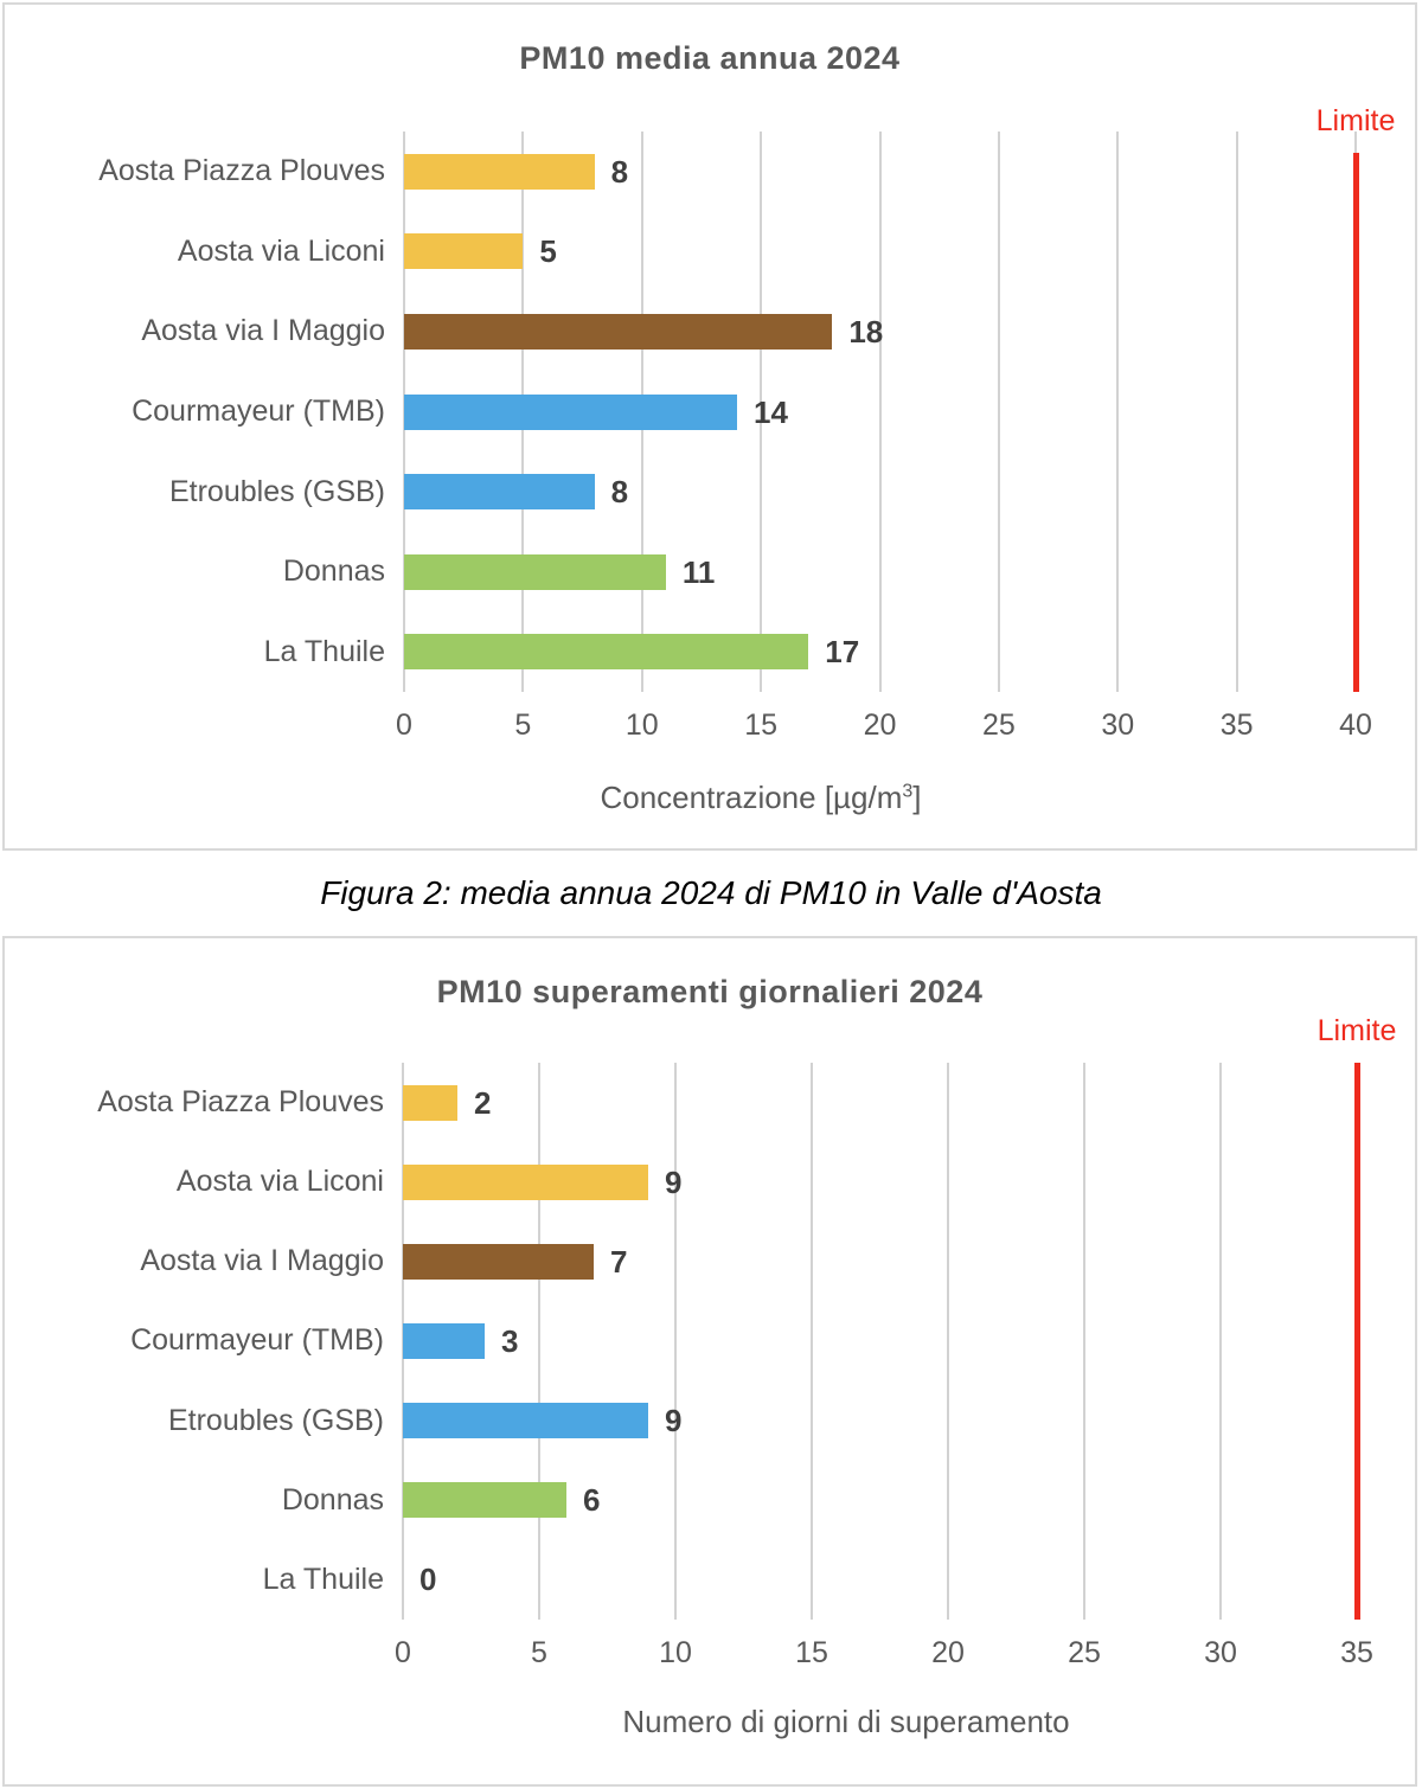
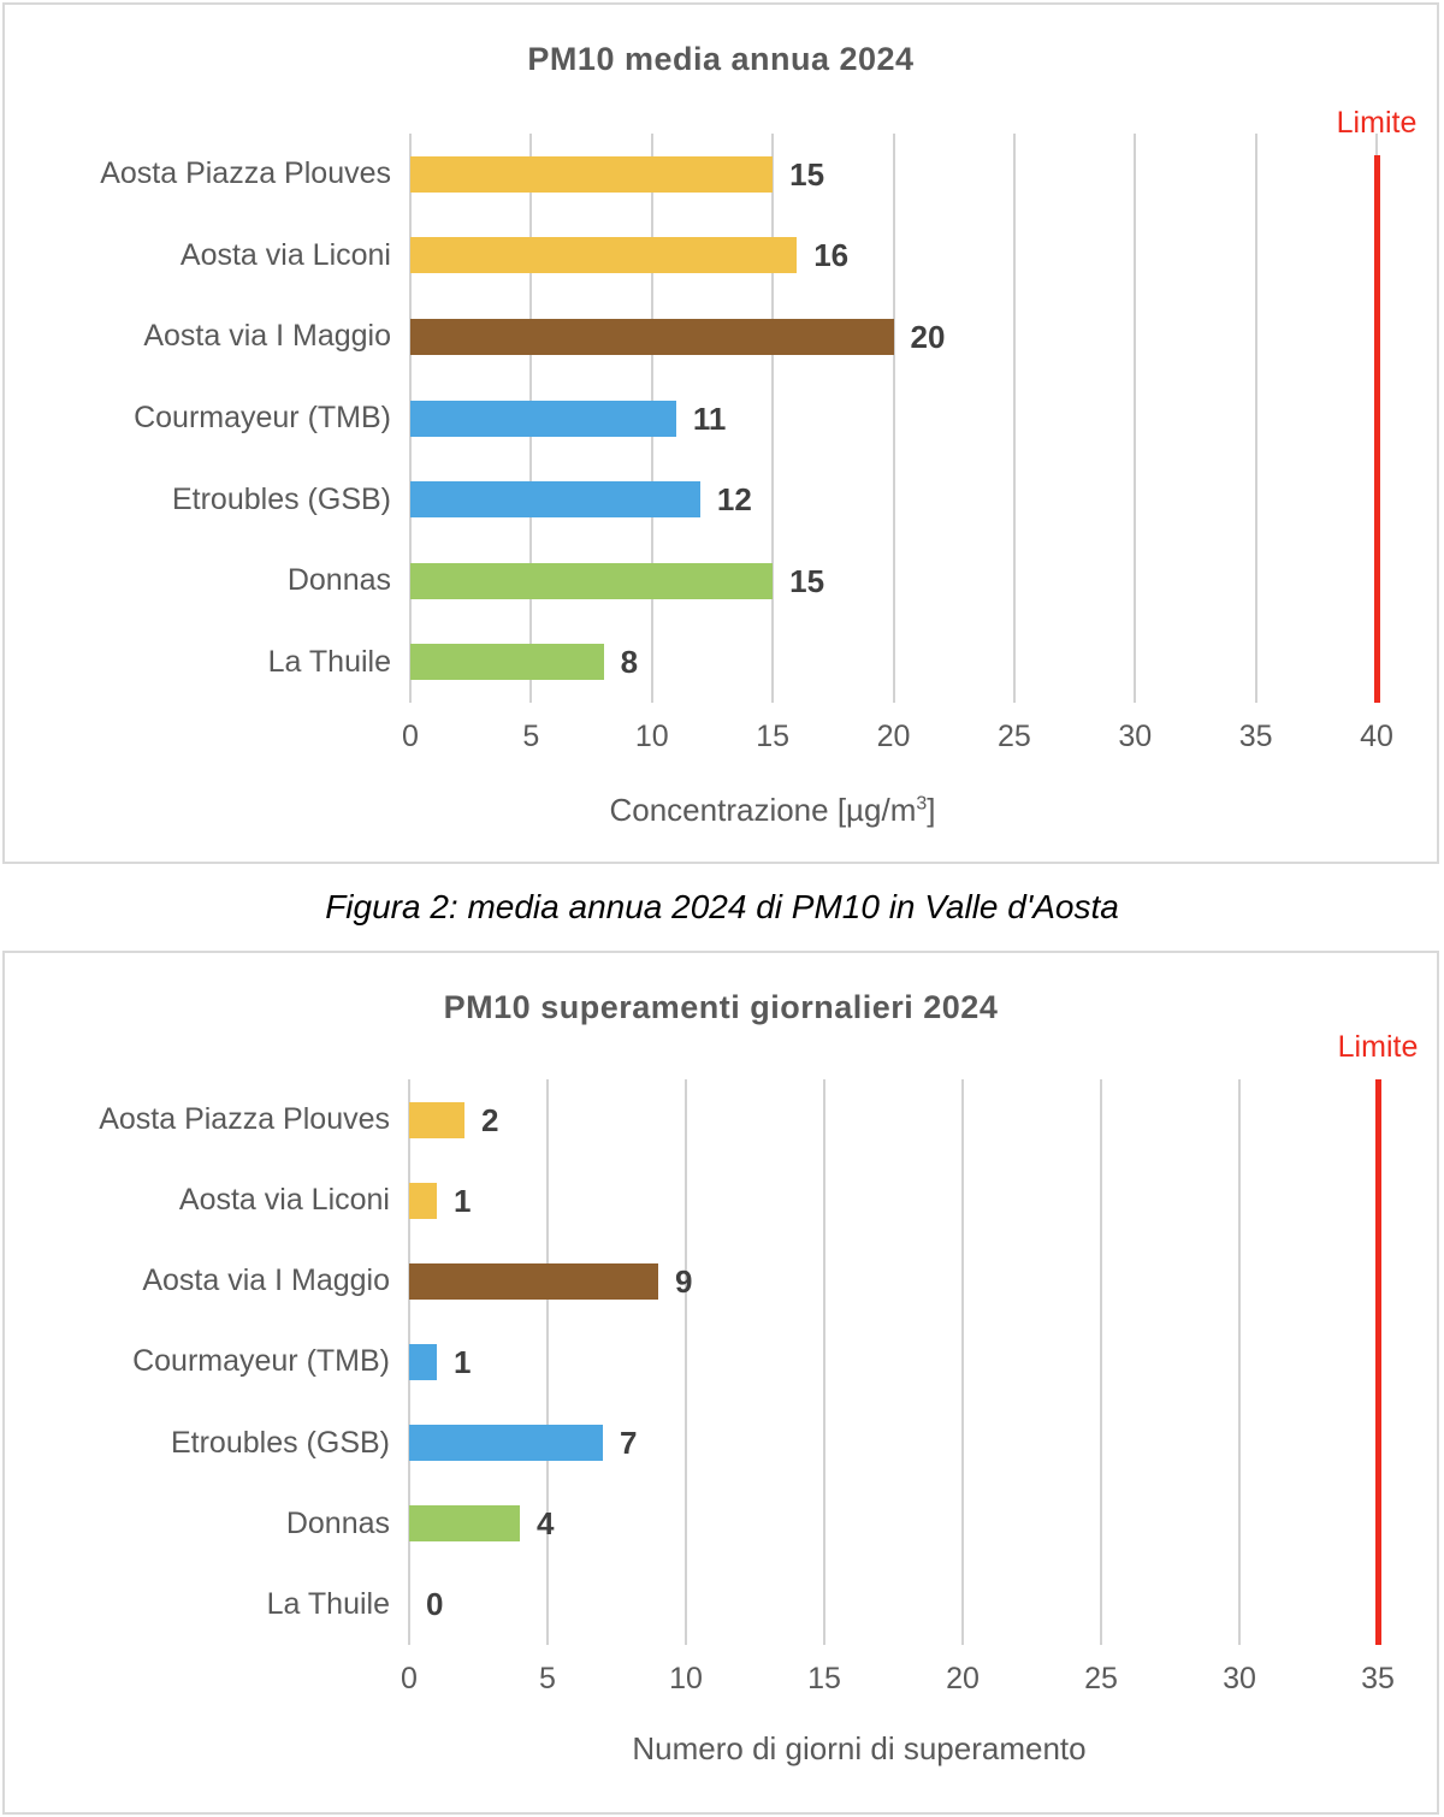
PM10 media annua 2024/Aosta Piazza Plouves: 8 -> 15
PM10 media annua 2024/Aosta via Liconi: 5 -> 16
PM10 media annua 2024/Aosta via I Maggio: 18 -> 20
PM10 media annua 2024/Courmayeur (TMB): 14 -> 11
PM10 media annua 2024/Etroubles (GSB): 8 -> 12
PM10 media annua 2024/Donnas: 11 -> 15
PM10 media annua 2024/La Thuile: 17 -> 8
PM10 superamenti giornalieri 2024/Aosta via Liconi: 9 -> 1
PM10 superamenti giornalieri 2024/Aosta via I Maggio: 7 -> 9
PM10 superamenti giornalieri 2024/Courmayeur (TMB): 3 -> 1
PM10 superamenti giornalieri 2024/Etroubles (GSB): 9 -> 7
PM10 superamenti giornalieri 2024/Donnas: 6 -> 4
